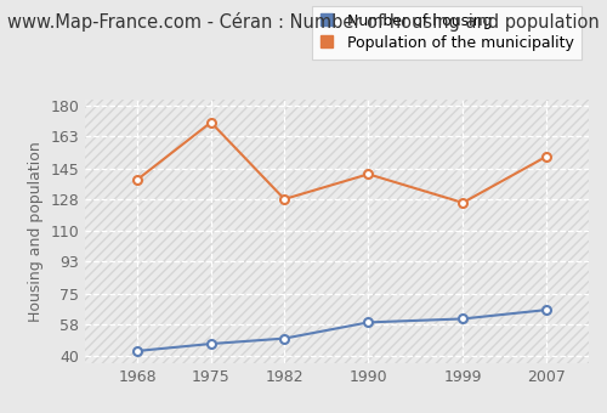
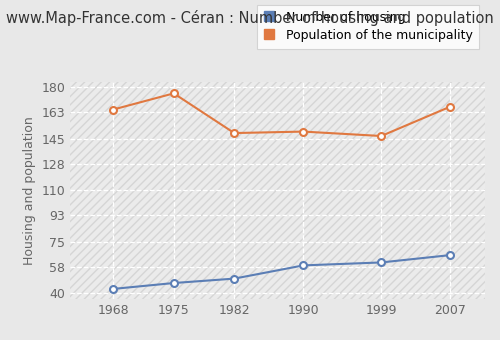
Population of the municipality/1968: 139 -> 165
Population of the municipality/1975: 171 -> 176
Population of the municipality/1982: 128 -> 149
Population of the municipality/1990: 142 -> 150
Population of the municipality/1999: 126 -> 147
Population of the municipality/2007: 152 -> 167
